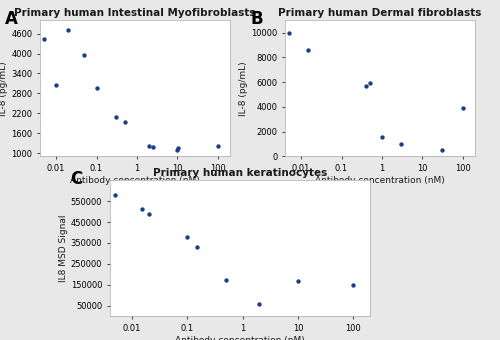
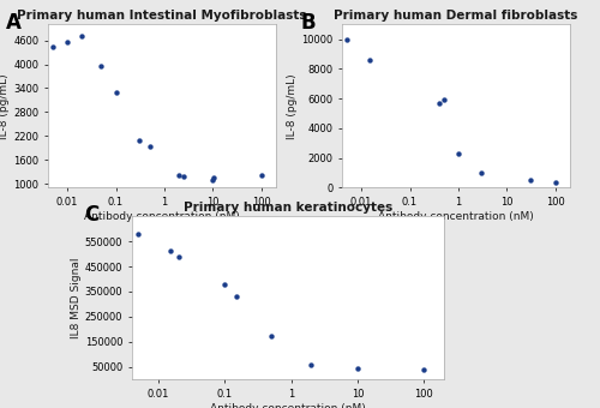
Primary human Intestinal Myofibroblasts/0.01: 3050 -> 4550
Primary human Intestinal Myofibroblasts/0.1: 2950 -> 3300
Primary human Dermal fibroblasts/1: 1600 -> 2300
Primary human Dermal fibroblasts/100: 3900 -> 400
Primary human keratinocytes/10: 170000 -> 45000
Primary human keratinocytes/100: 150000 -> 40000
